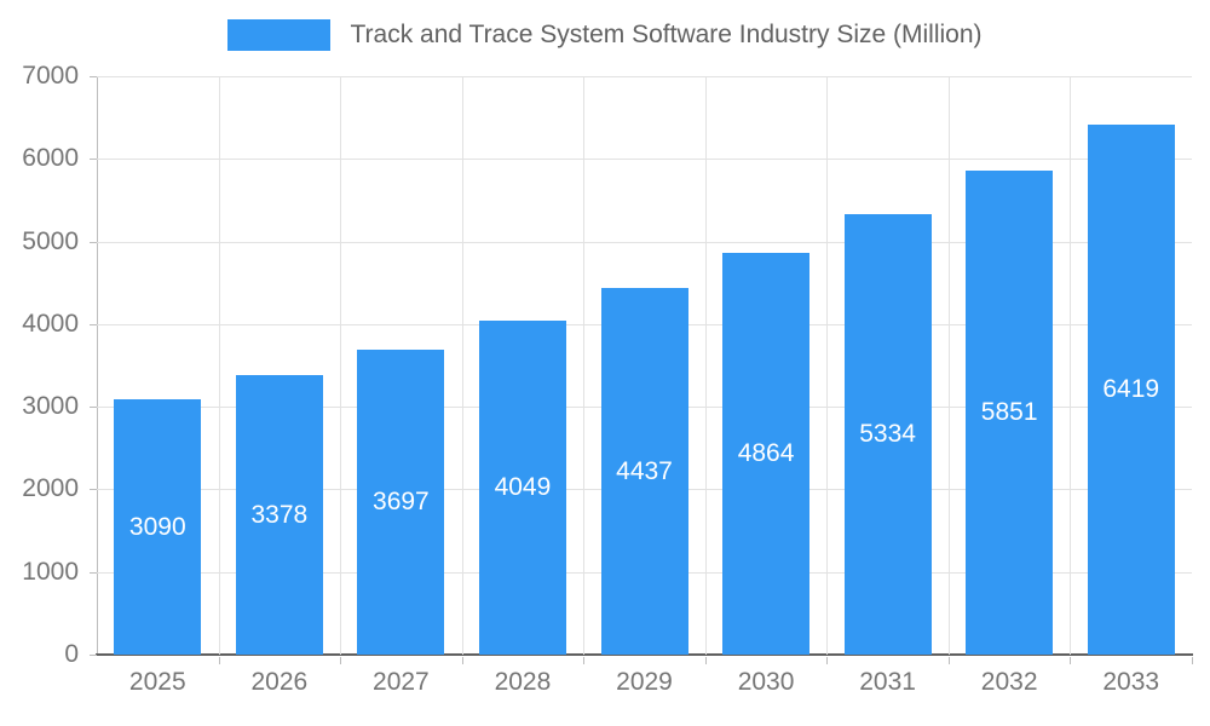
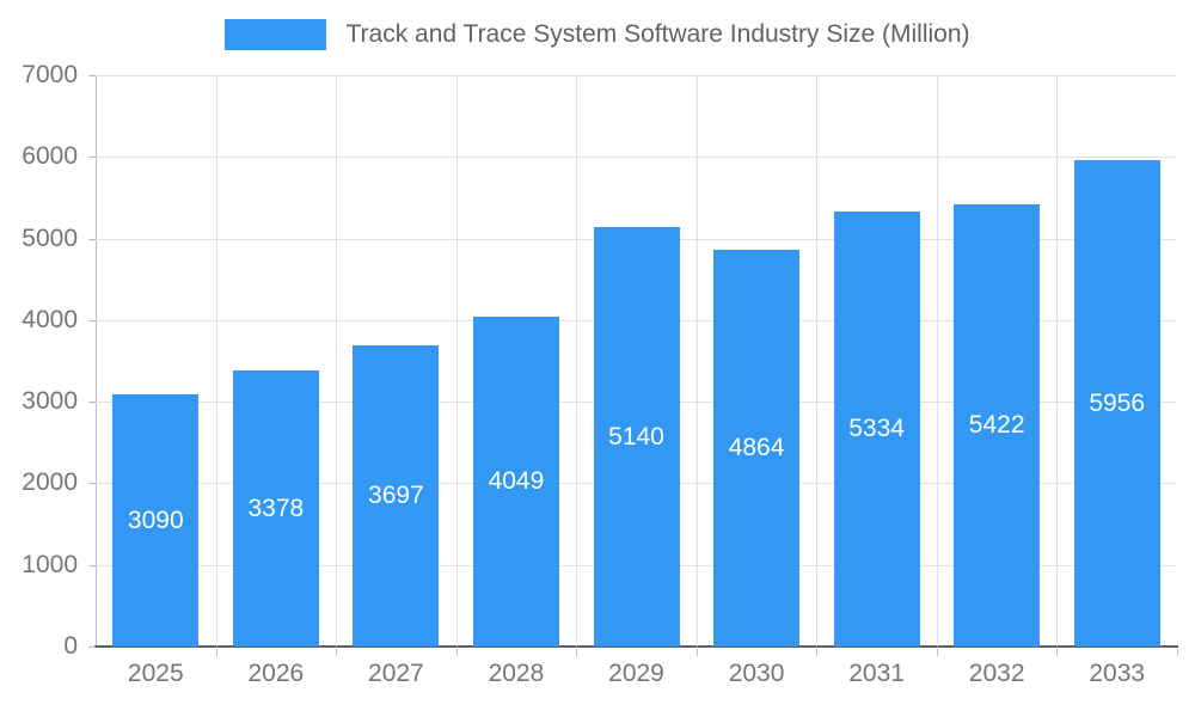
2029: 4437 -> 5140
2032: 5851 -> 5422
2033: 6419 -> 5956
